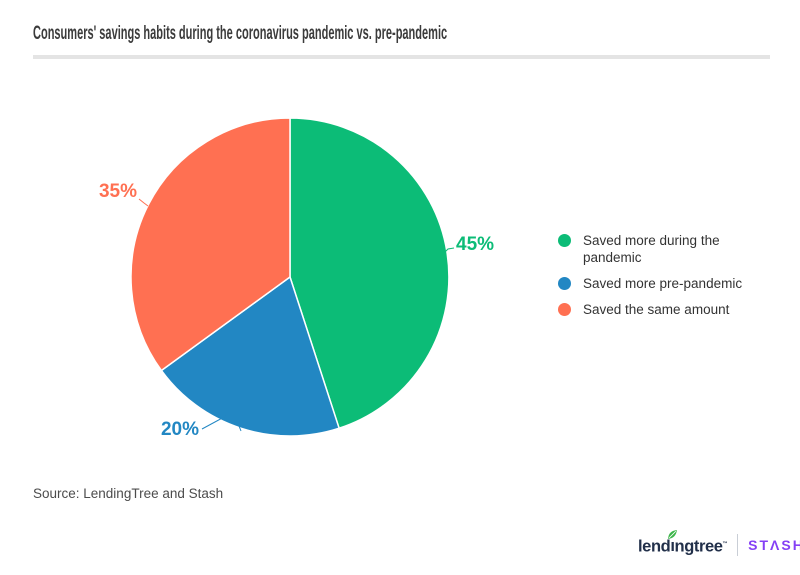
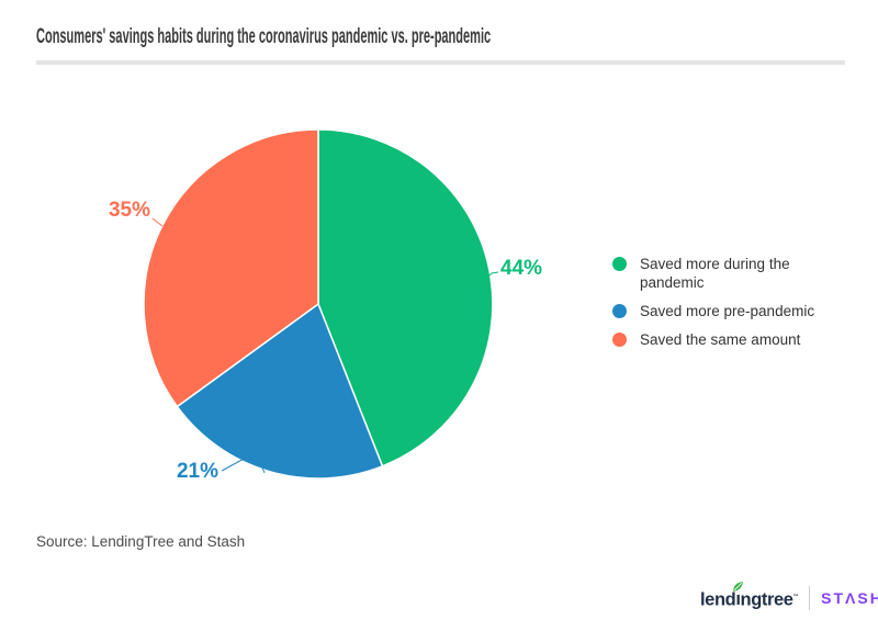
Saved more during the pandemic: 45% -> 44%
Saved more pre-pandemic: 20% -> 21%
